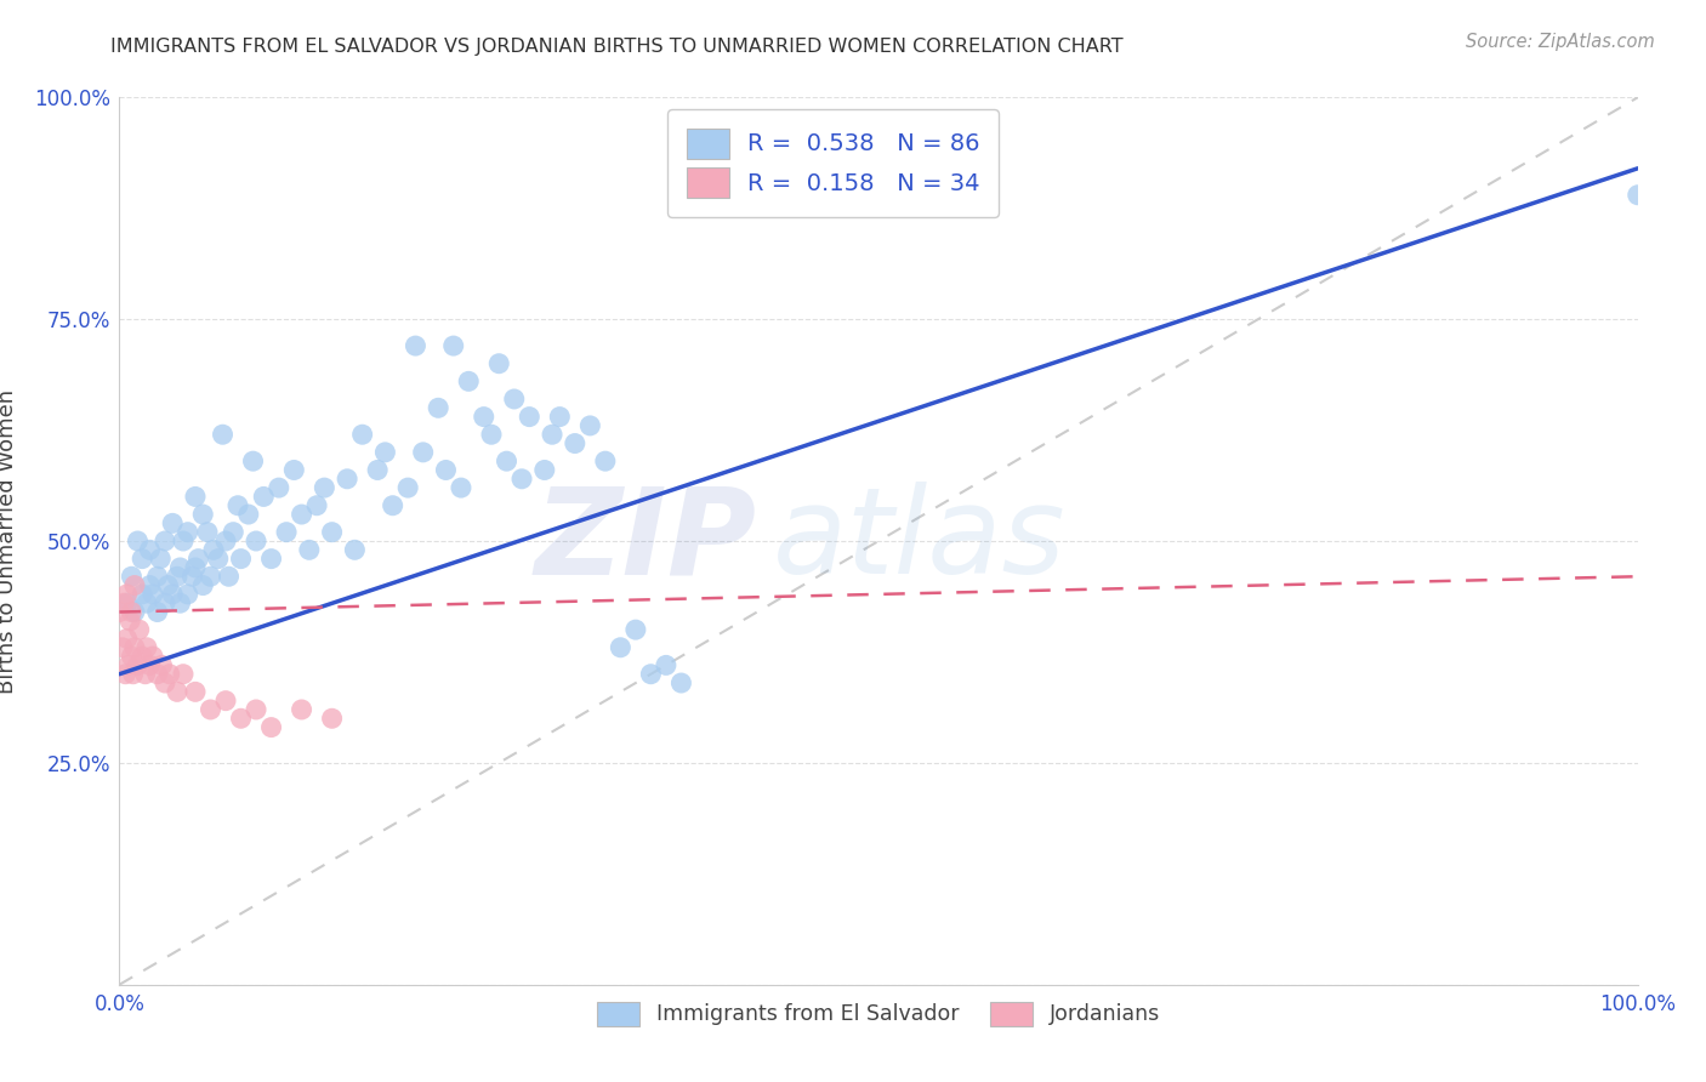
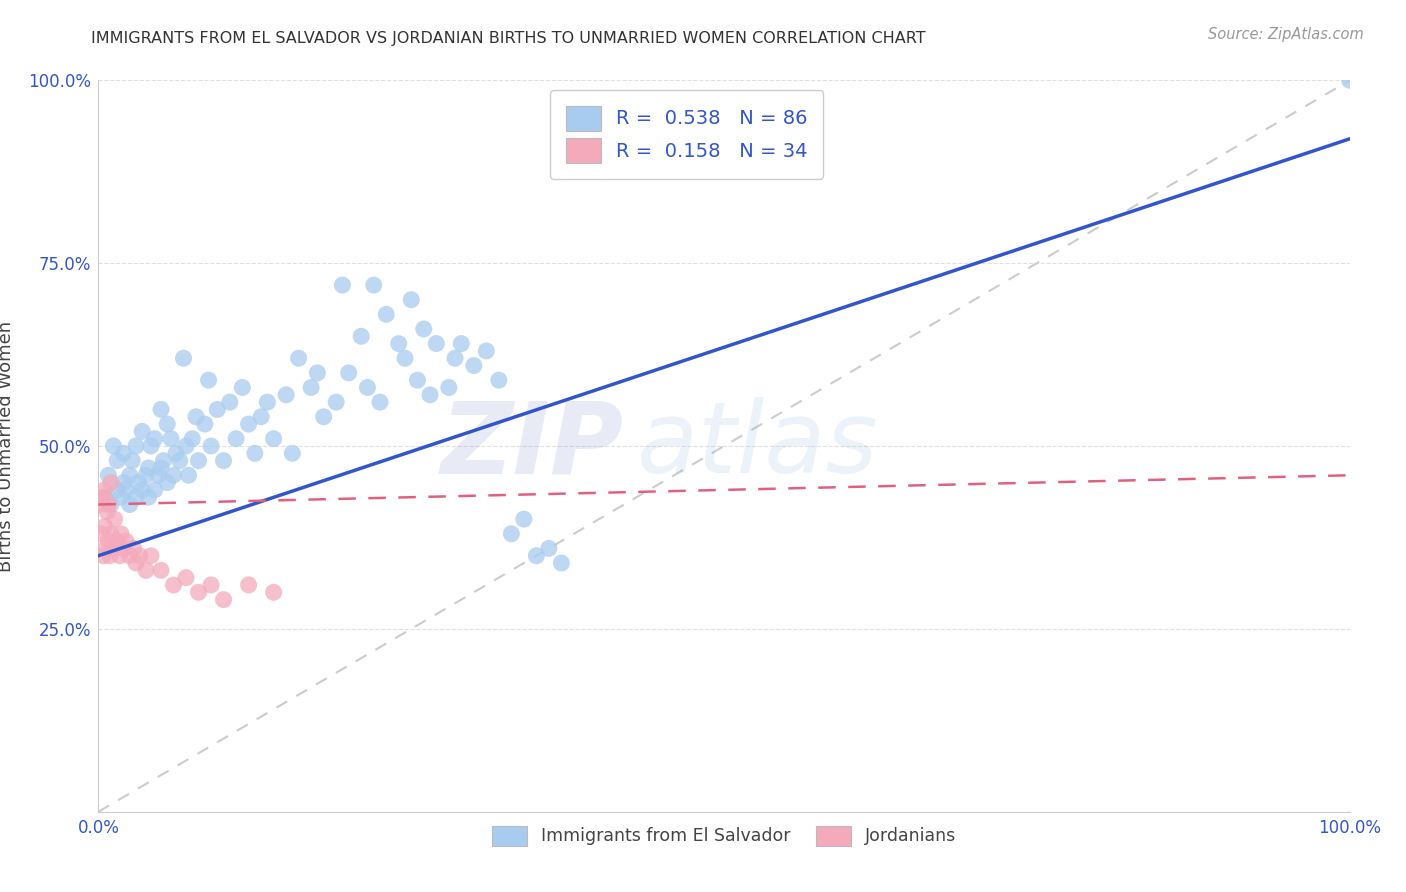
Immigrants from El Salvador/100.0%: 89% -> 100%
